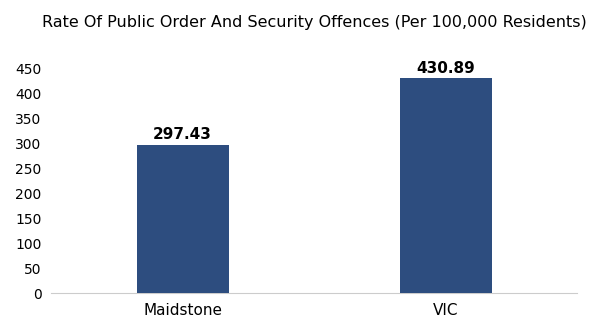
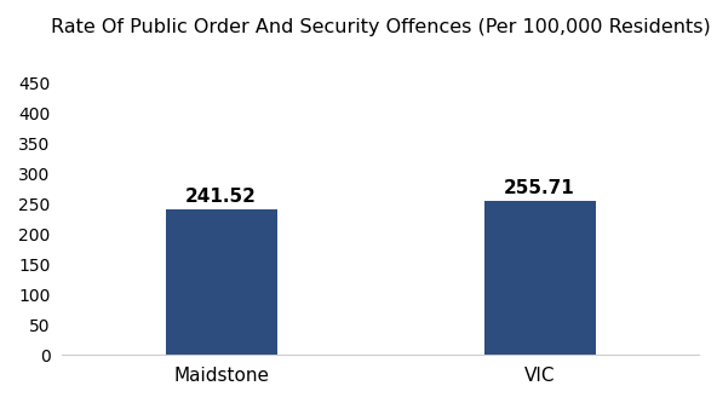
Maidstone: 297.43 -> 241.52
VIC: 430.89 -> 255.71
